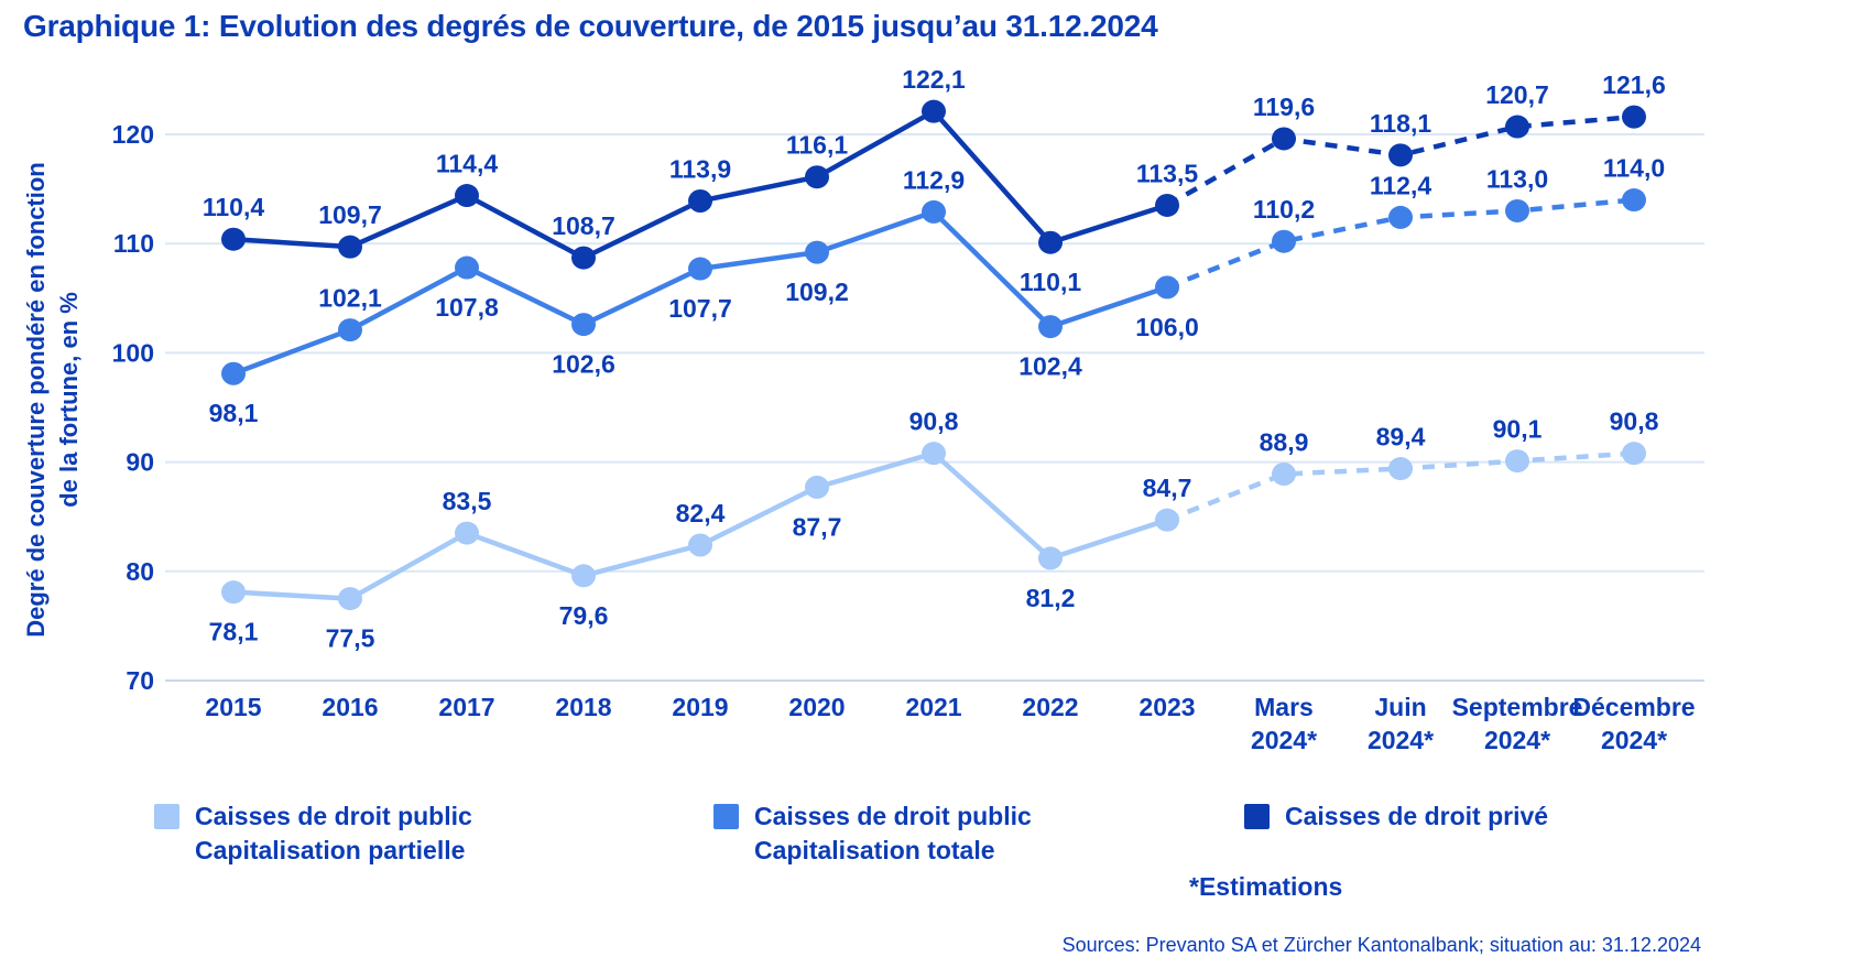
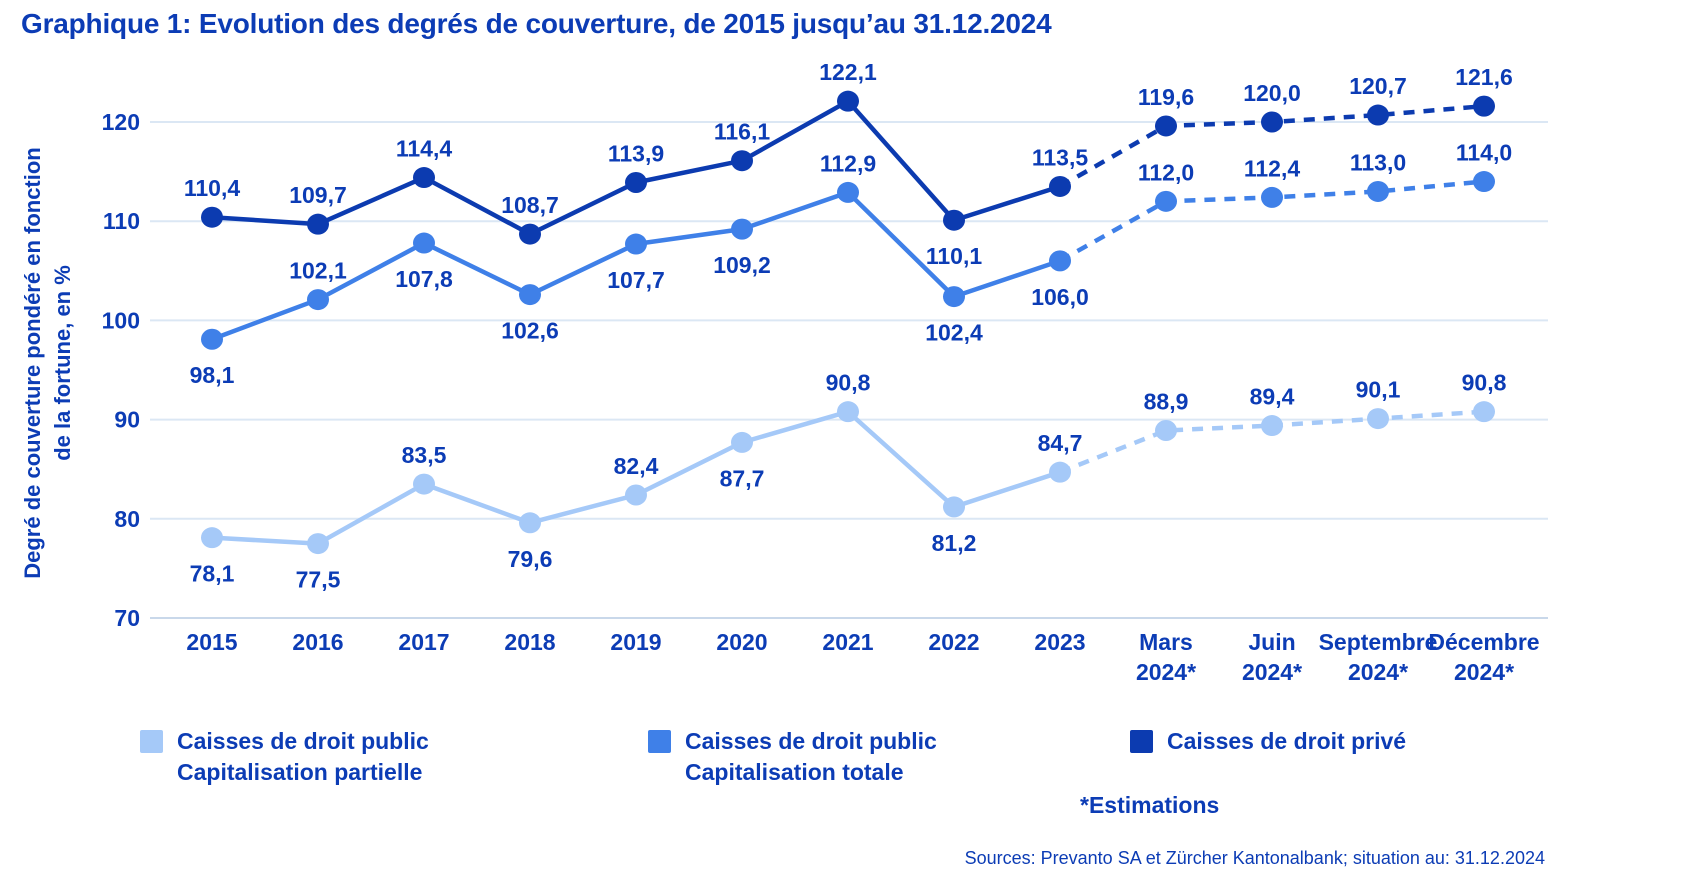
Caisses de droit public Capitalisation totale/Mars 2024*: 110,2 -> 112,0
Caisses de droit privé/Juin 2024*: 118,1 -> 120,0
